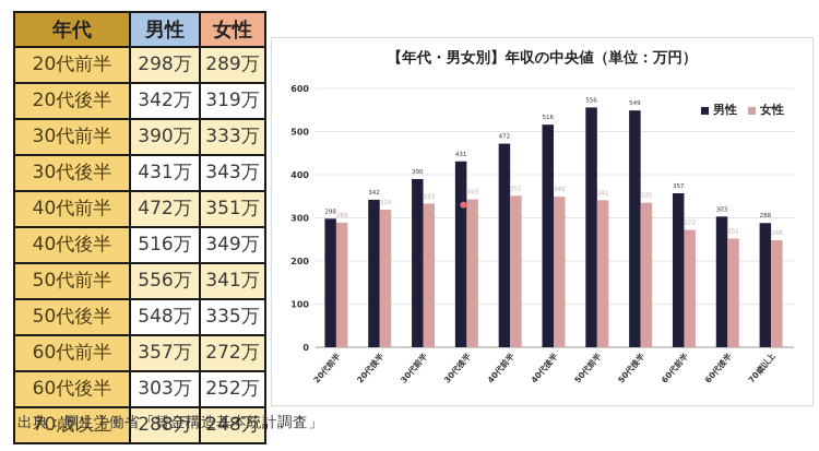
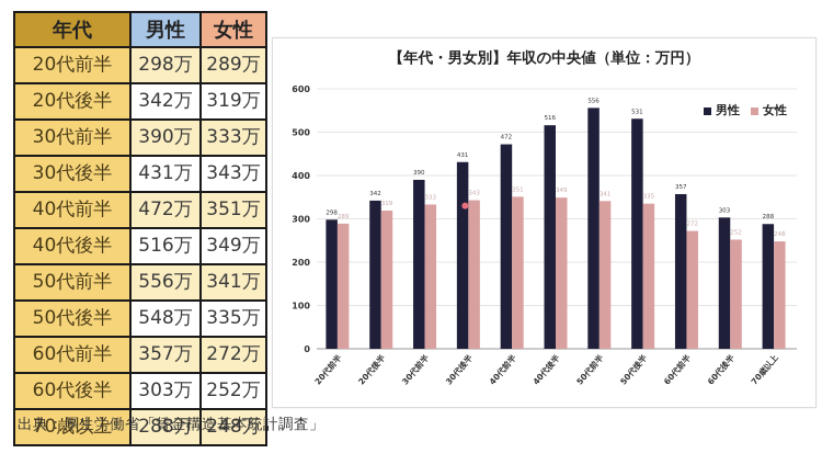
男性/50代後半: 549 -> 531
